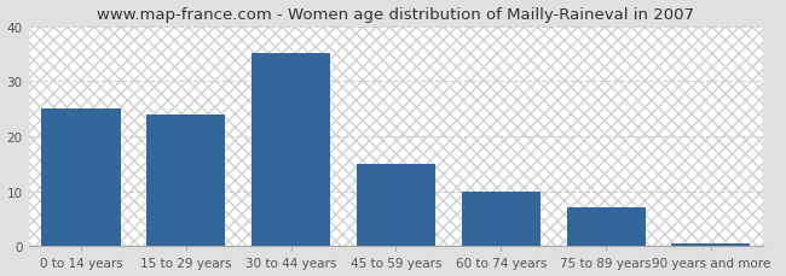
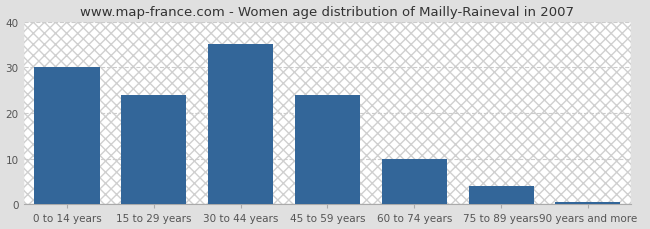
0 to 14 years: 25.0 -> 30.0
45 to 59 years: 15.0 -> 24.0
75 to 89 years: 7.0 -> 4.0
